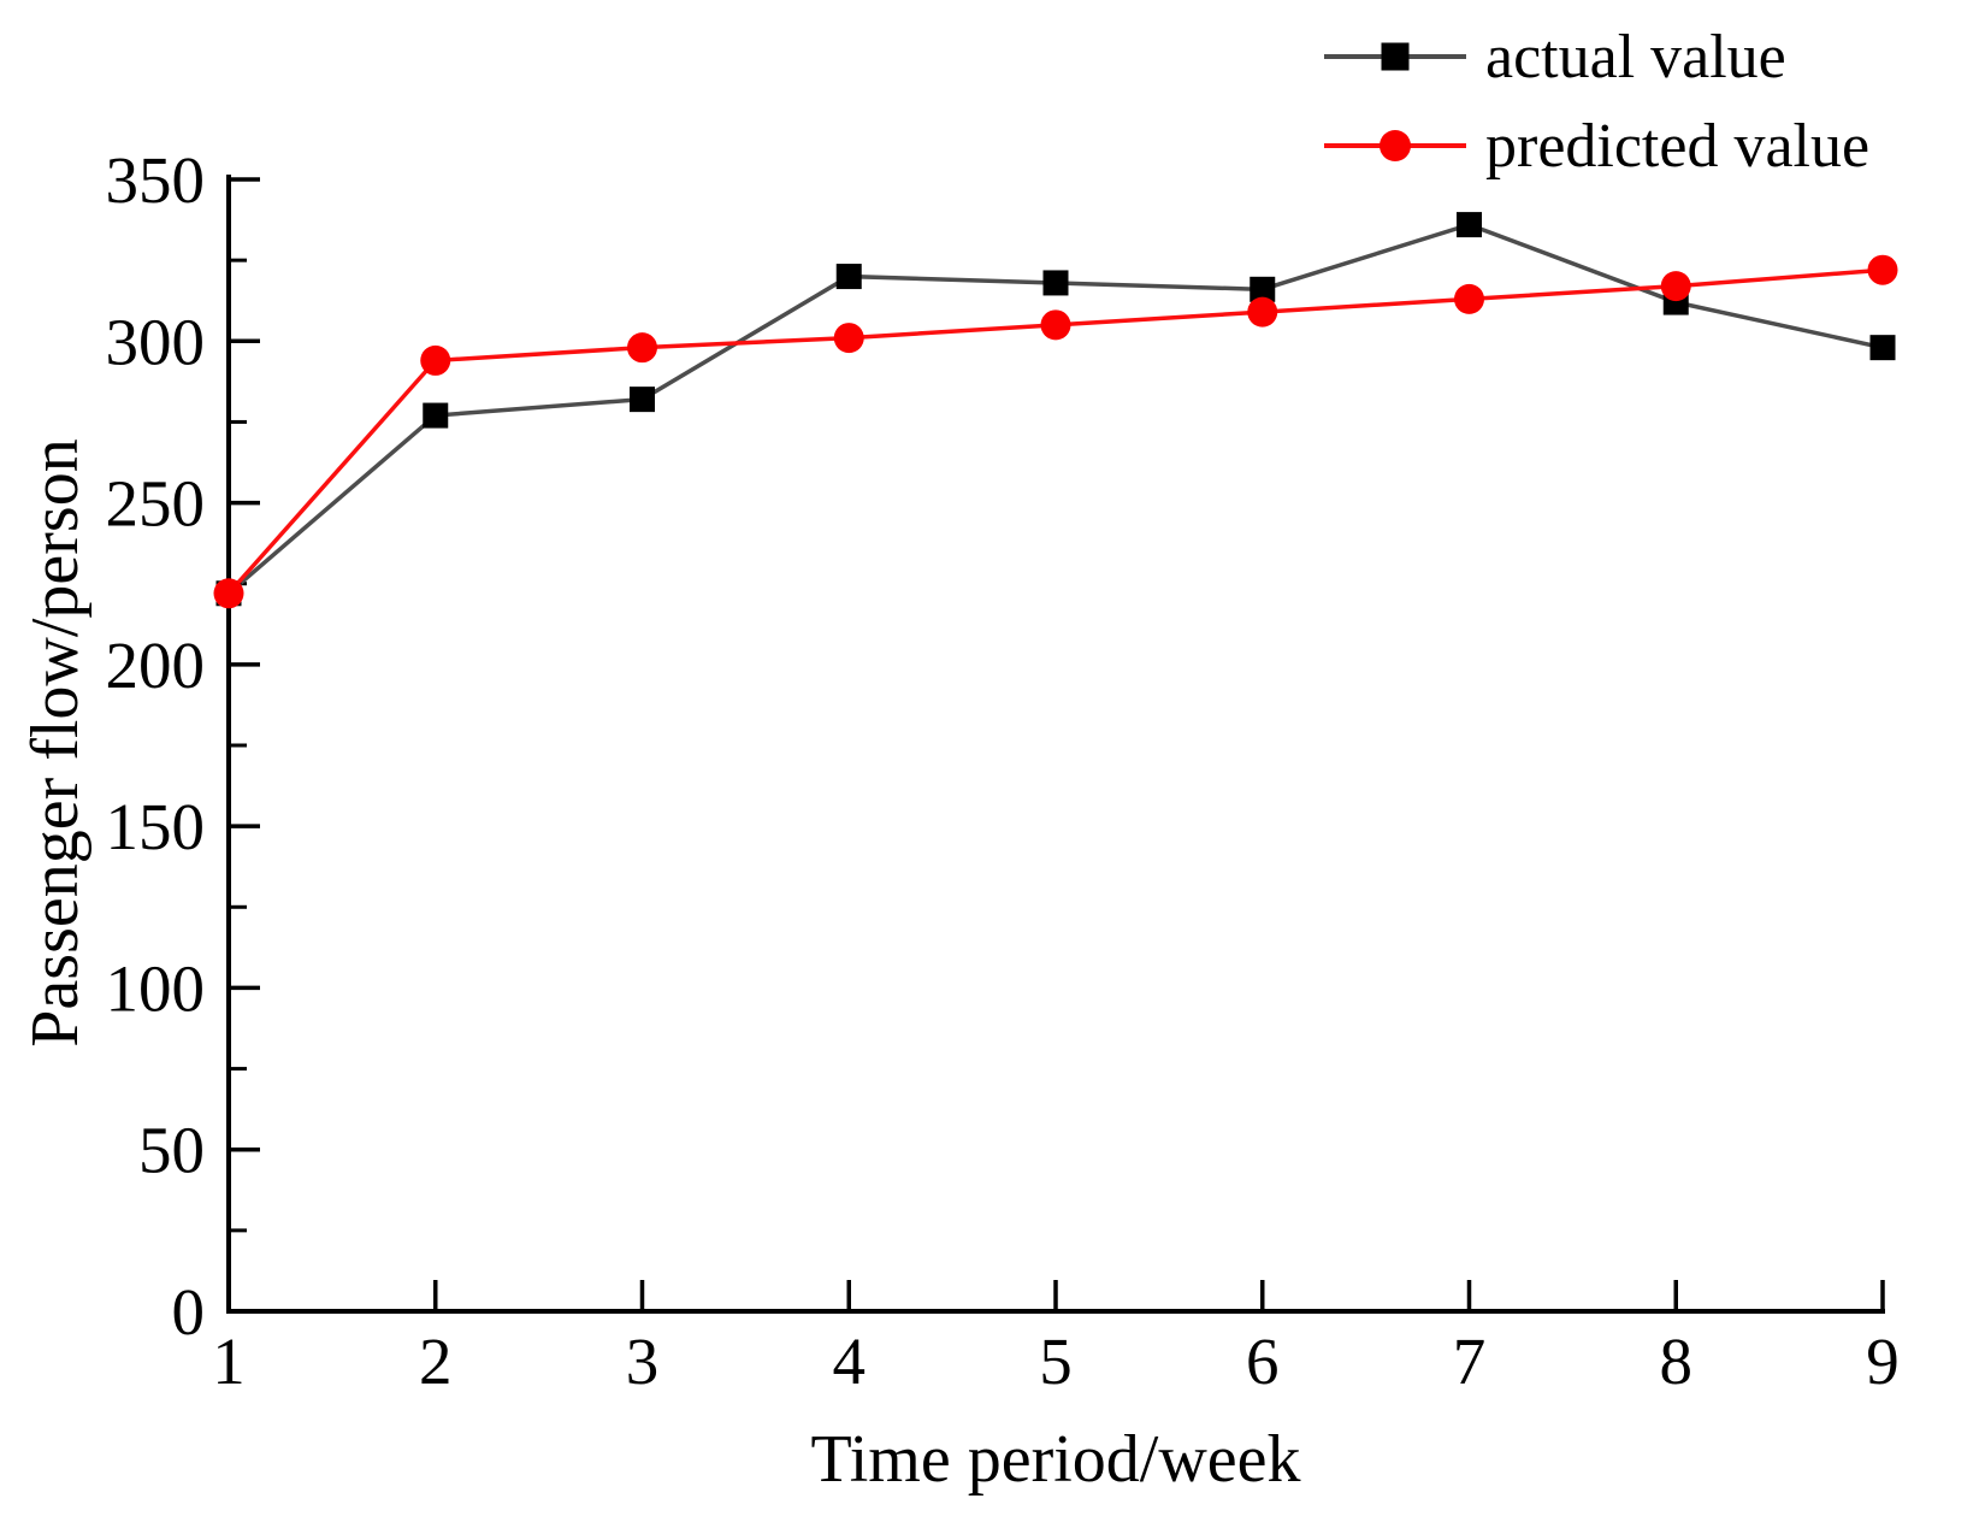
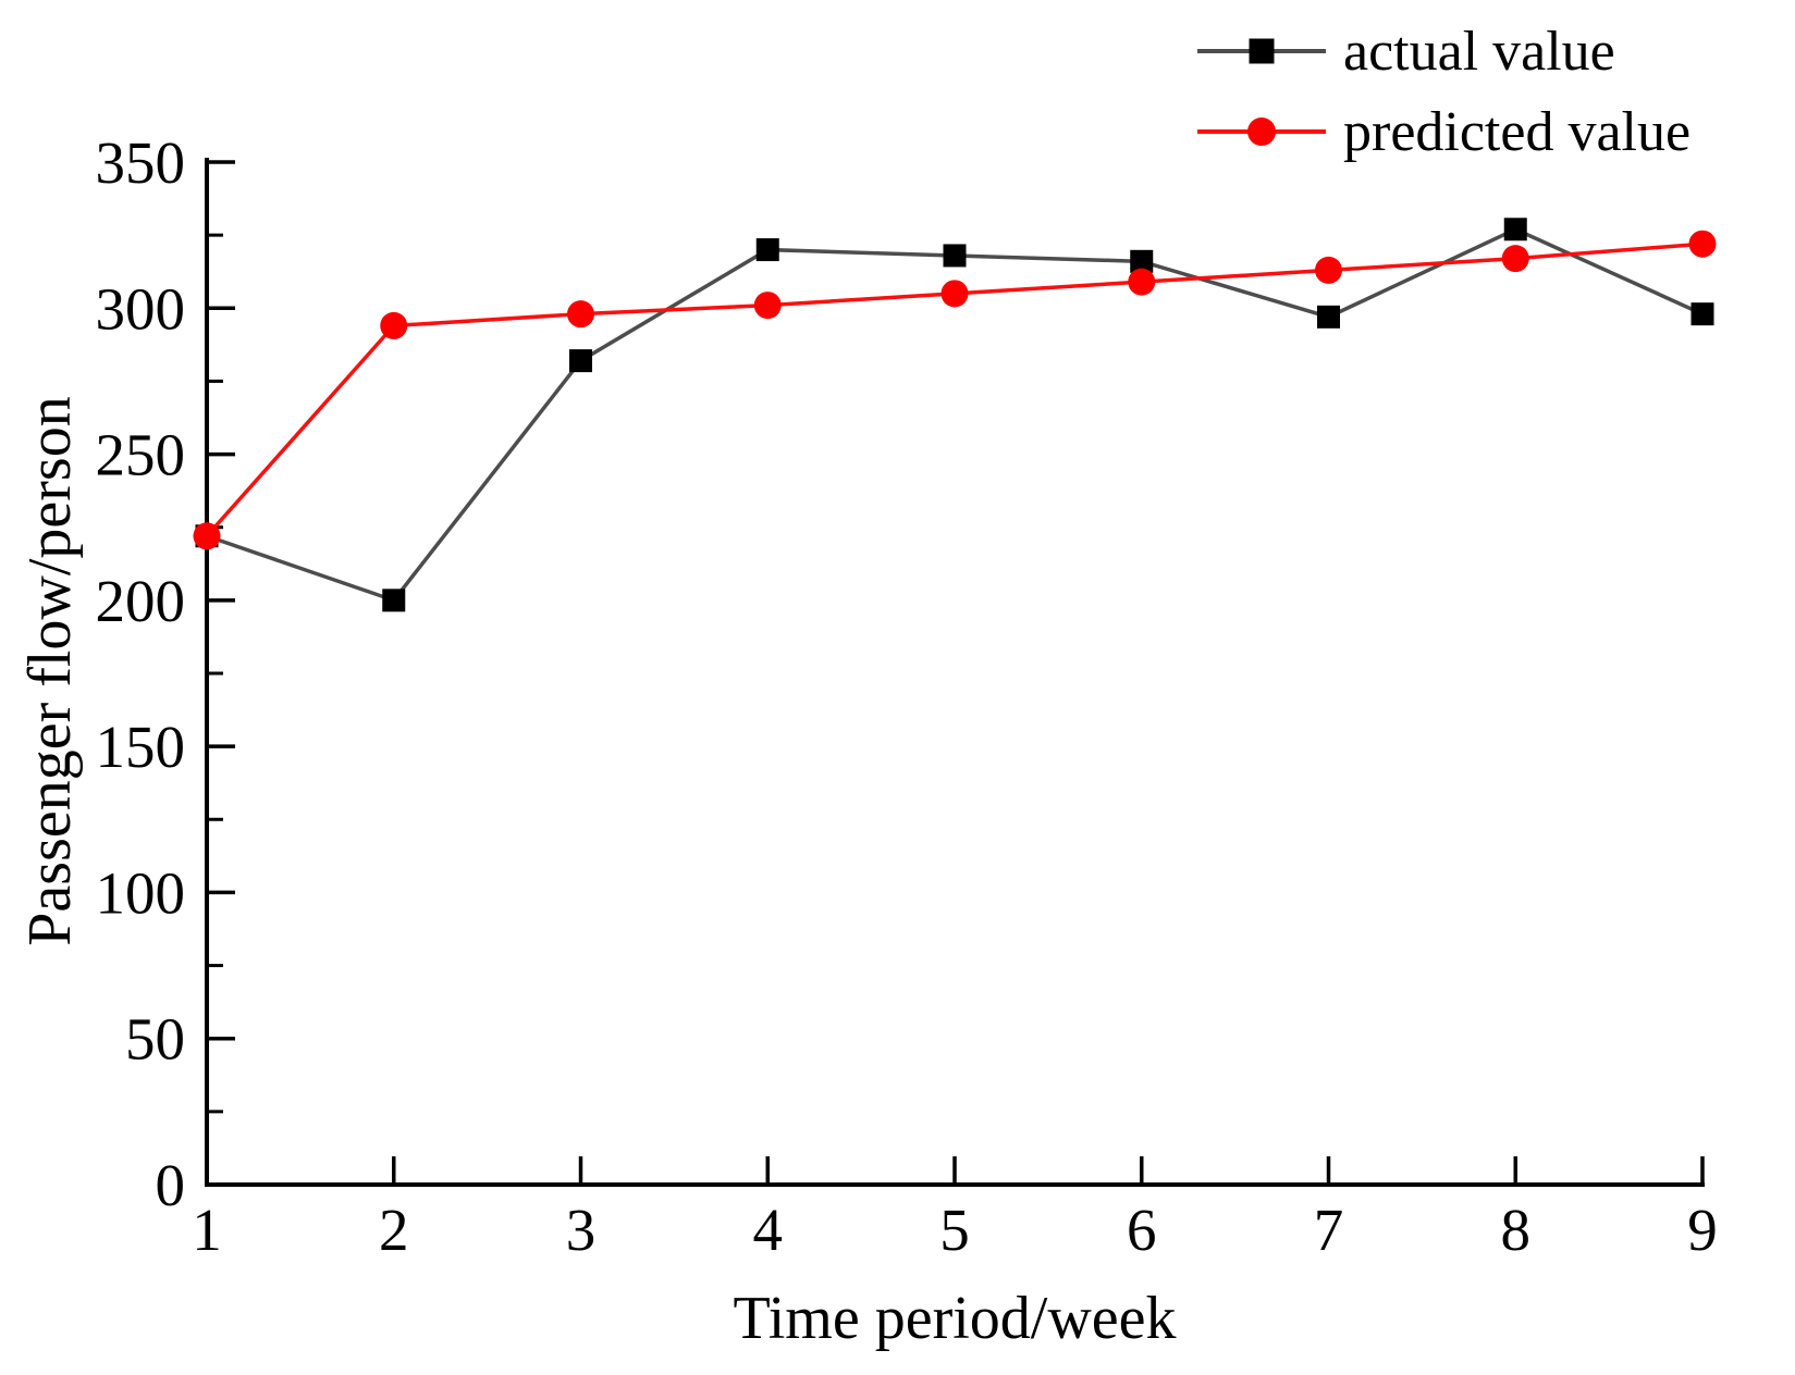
actual value/2: 277 -> 200
actual value/7: 336 -> 297
actual value/8: 312 -> 327
